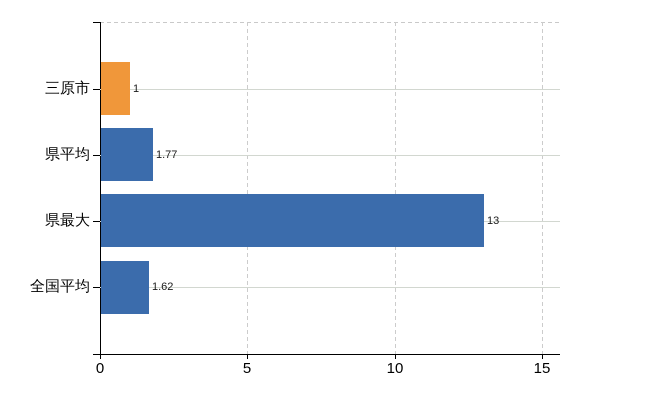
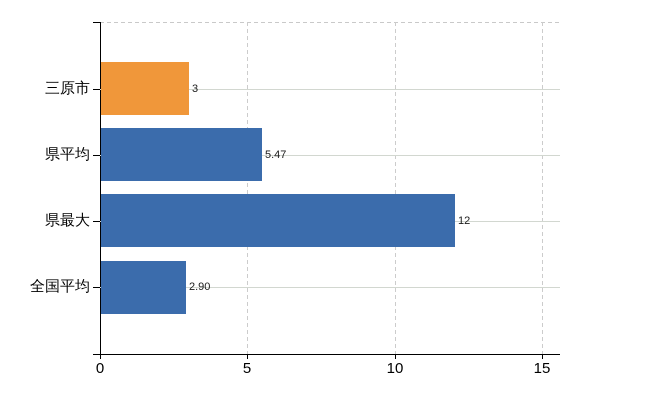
三原市: 1 -> 3
県平均: 1.77 -> 5.47
県最大: 13 -> 12
全国平均: 1.62 -> 2.90
